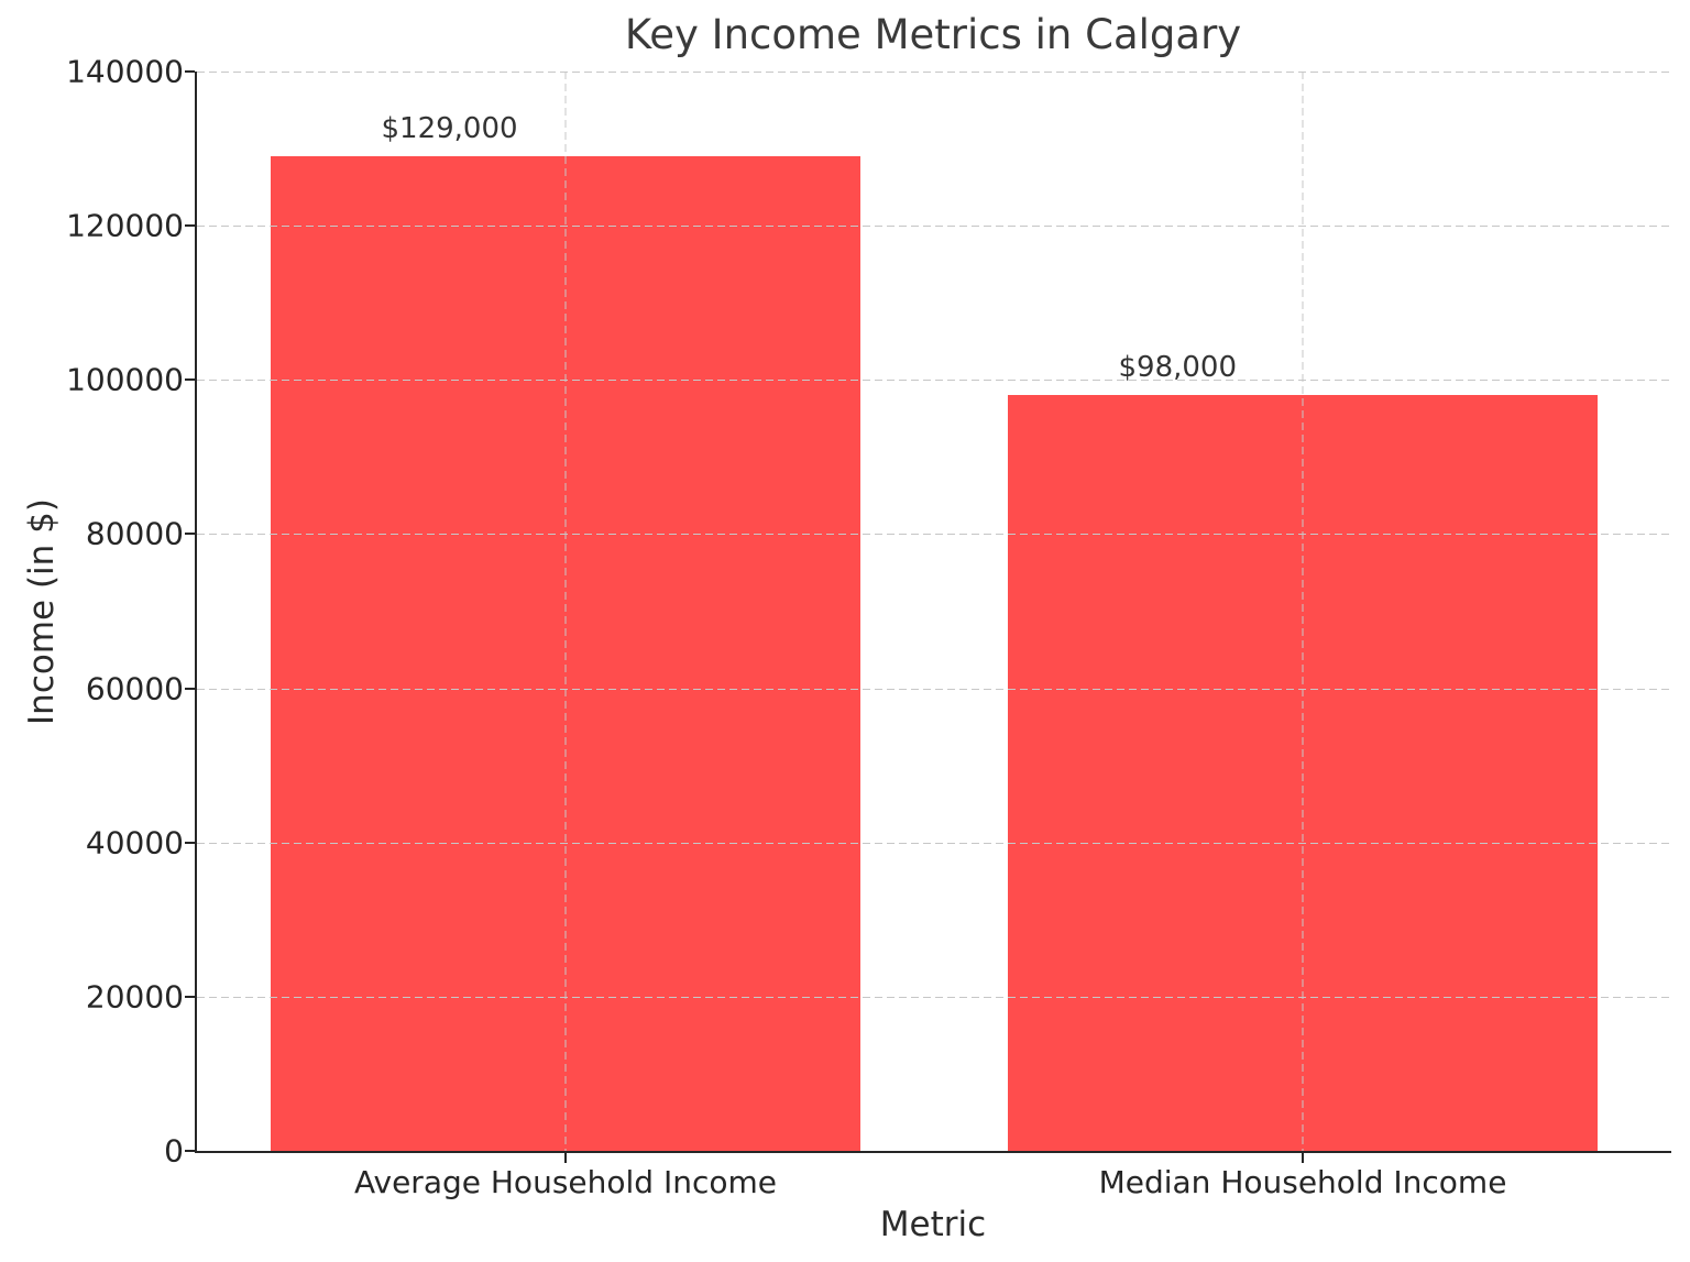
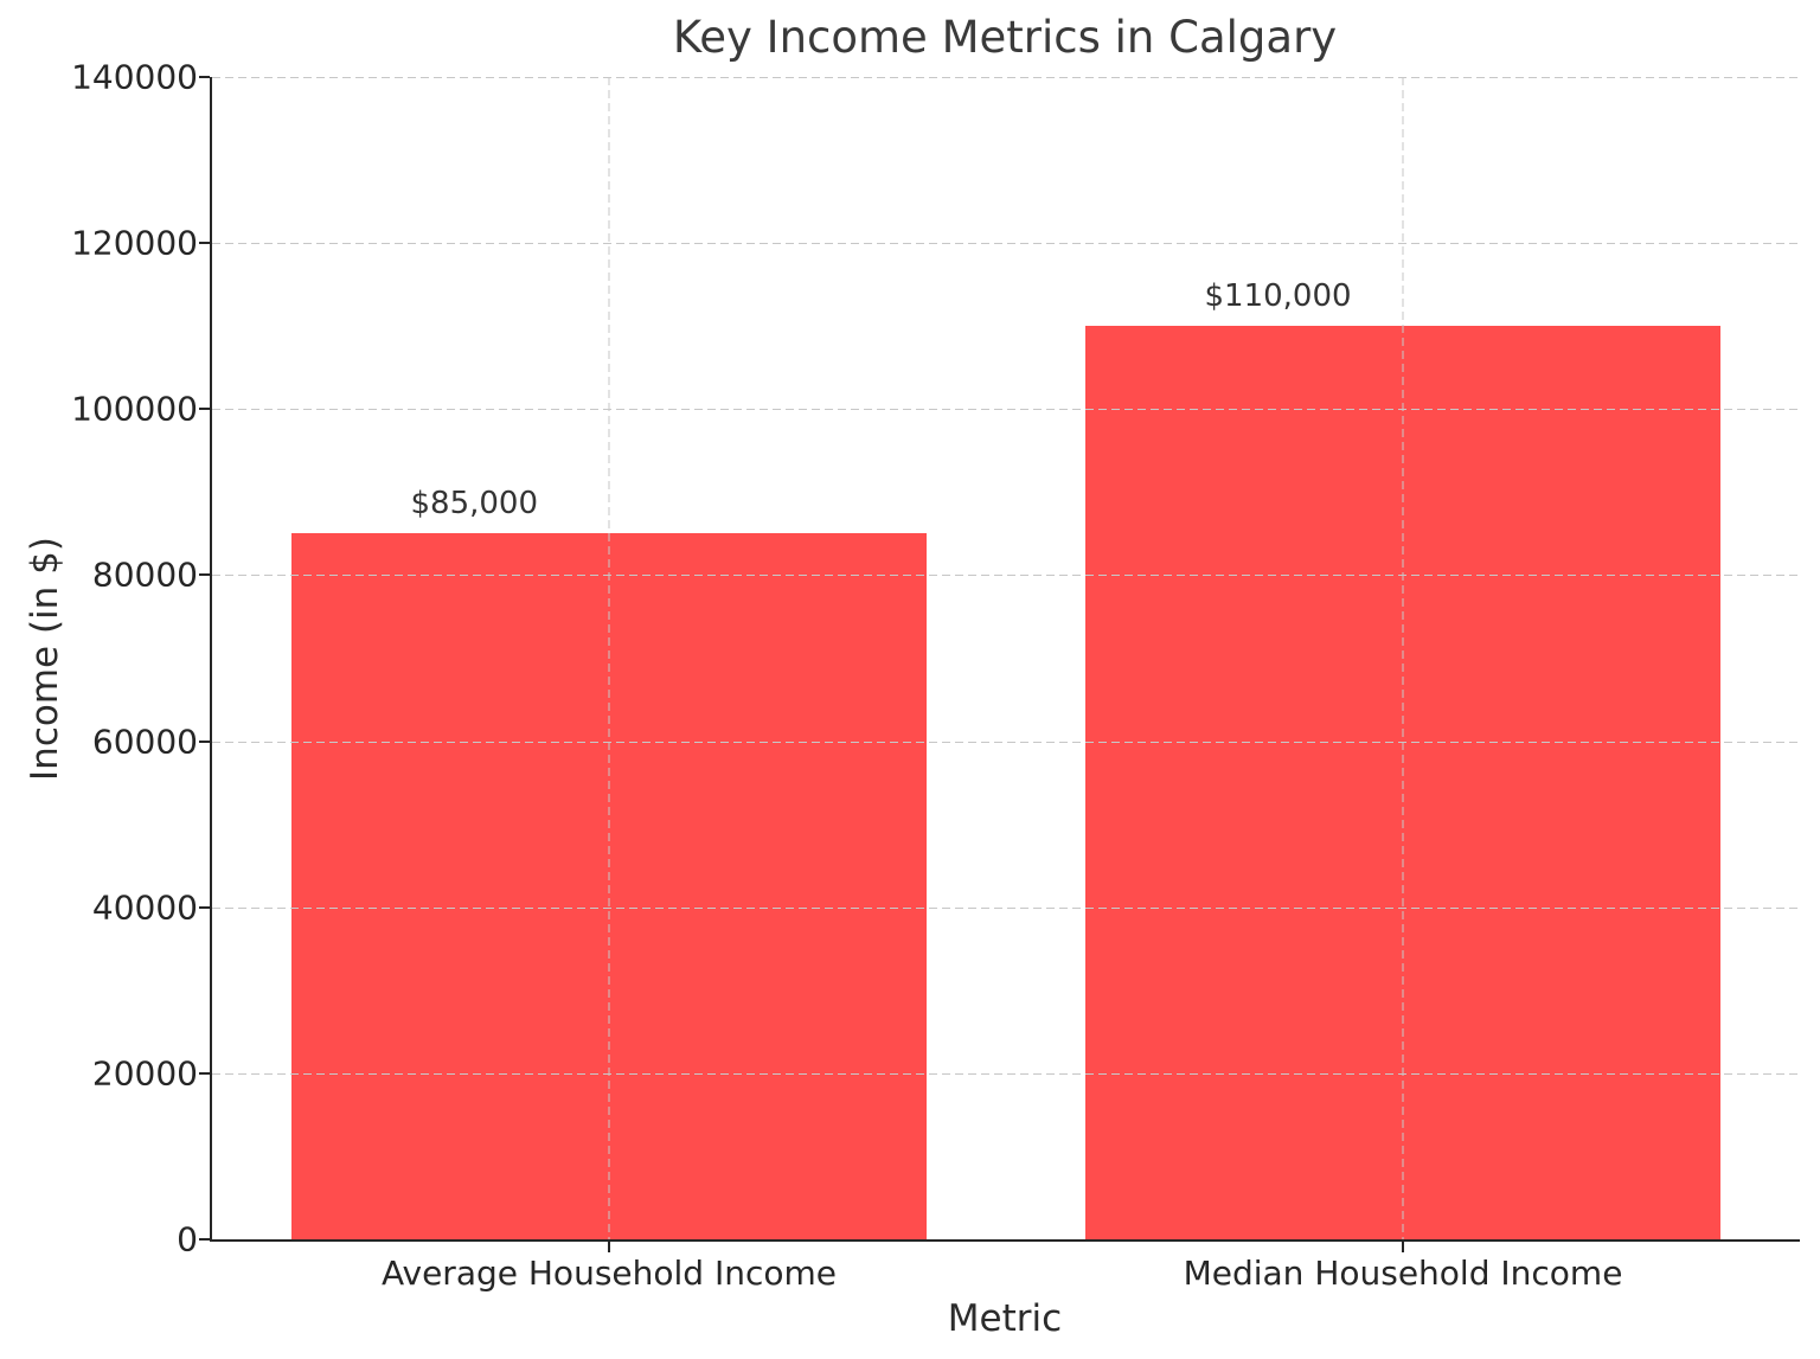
Average Household Income: $129,000 -> $85,000
Median Household Income: $98,000 -> $110,000
